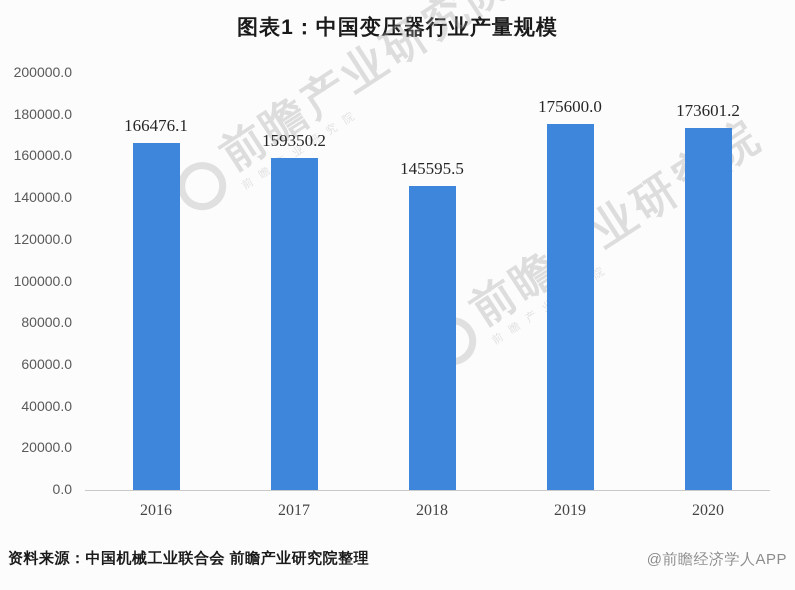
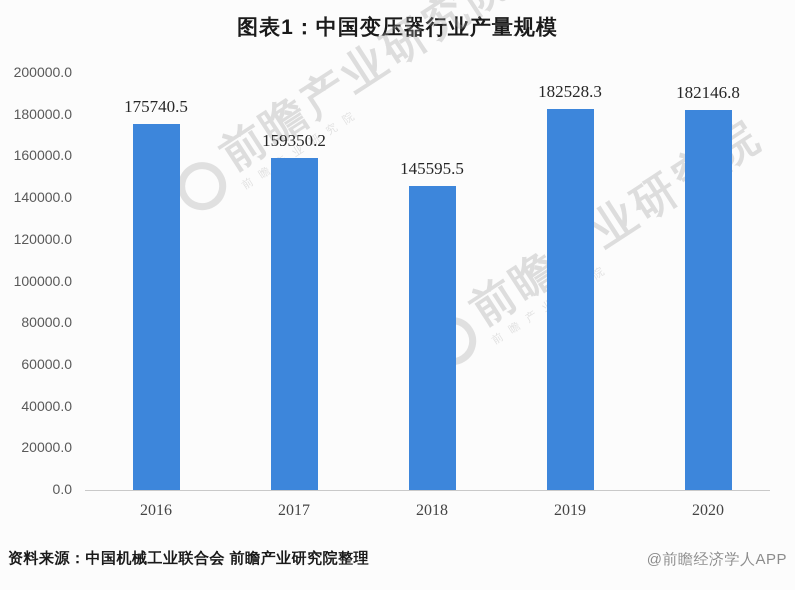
2016: 166476.1 -> 175740.5
2019: 175600.0 -> 182528.3
2020: 173601.2 -> 182146.8
